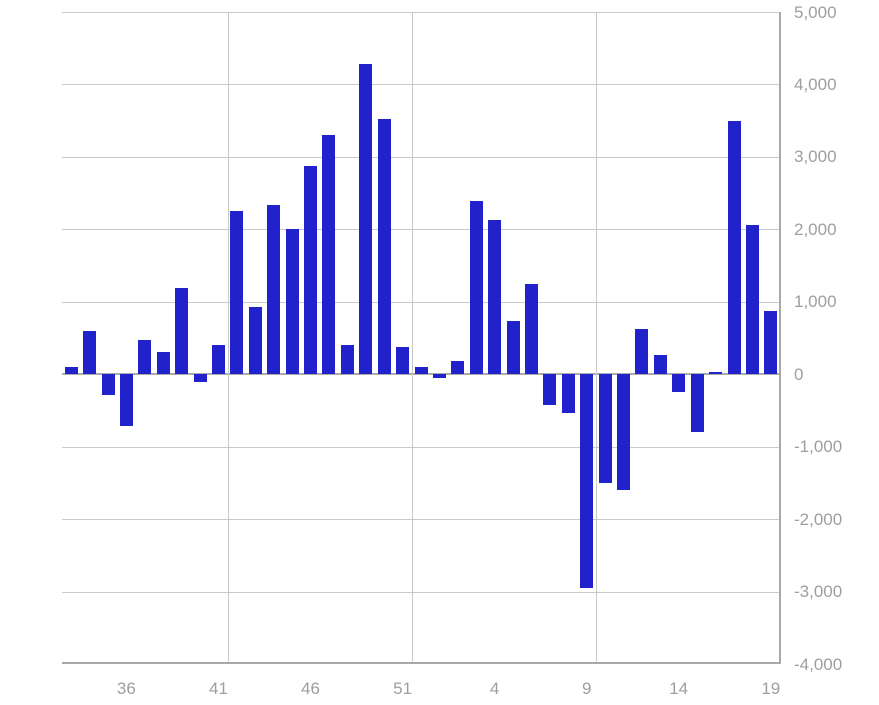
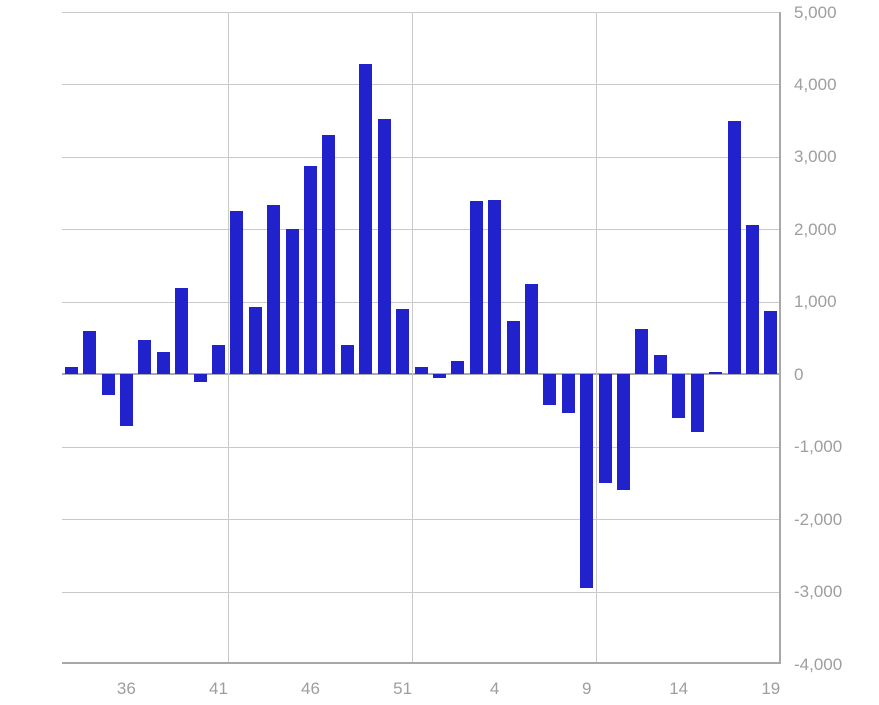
51: 400 -> 900
4: 2100 -> 2400
14: -200 -> -600
